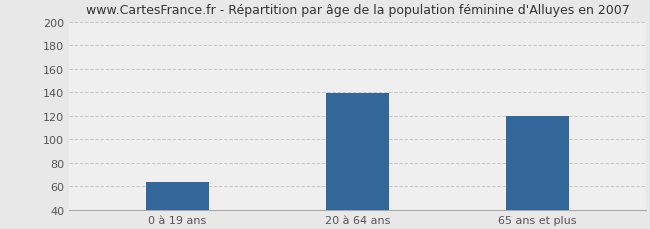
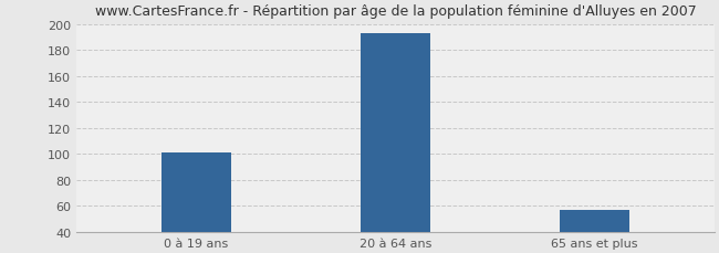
0 à 19 ans: 64 -> 101
20 à 64 ans: 139 -> 193
65 ans et plus: 120 -> 57
